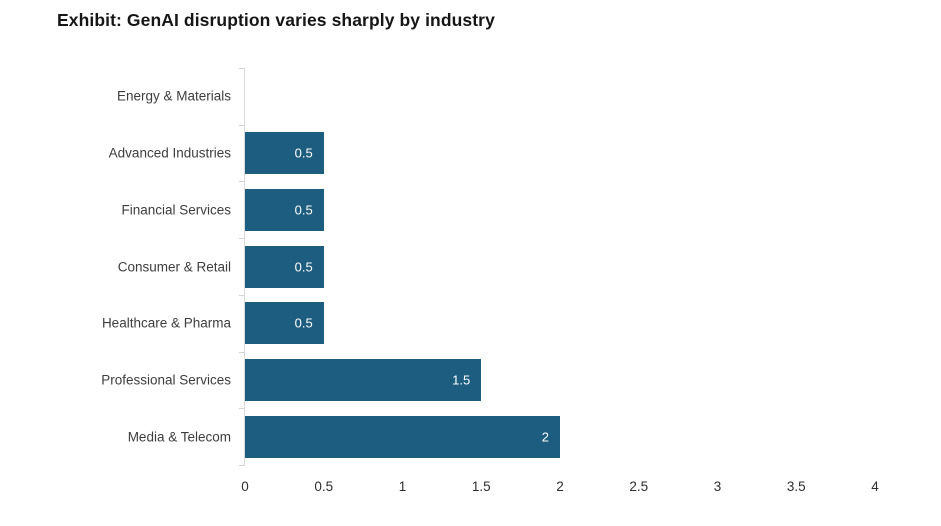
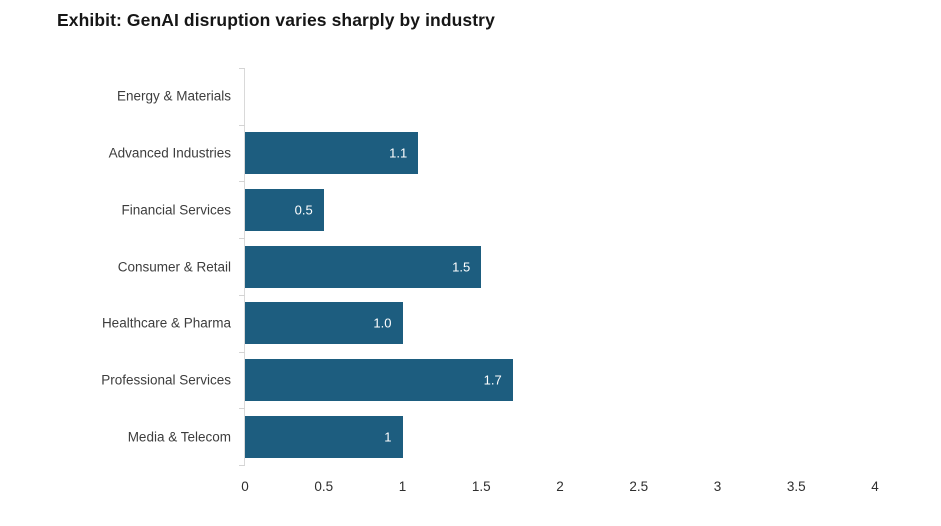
Advanced Industries: 0.5 -> 1.1
Consumer & Retail: 0.5 -> 1.5
Healthcare & Pharma: 0.5 -> 1.0
Professional Services: 1.5 -> 1.7
Media & Telecom: 2 -> 1
